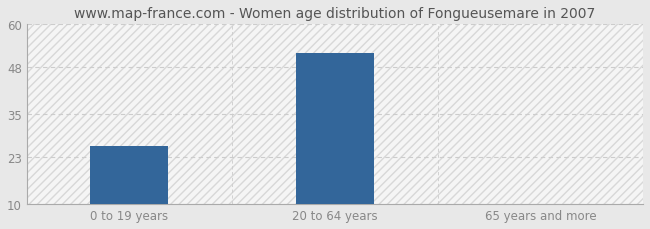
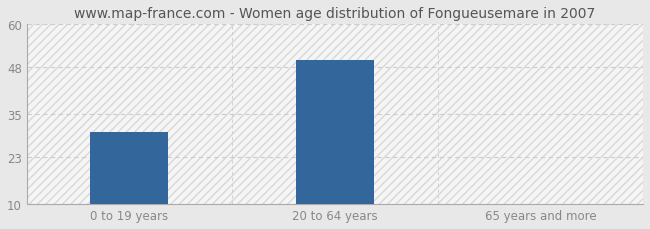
0 to 19 years: 26 -> 30
20 to 64 years: 52 -> 50
